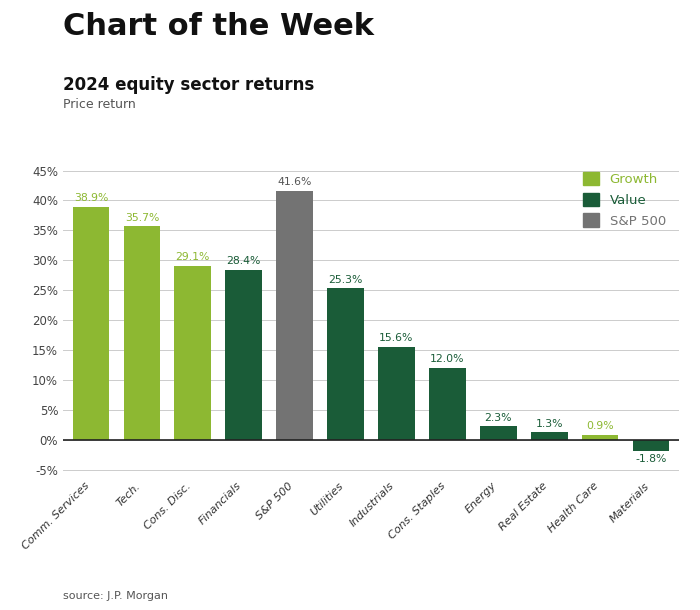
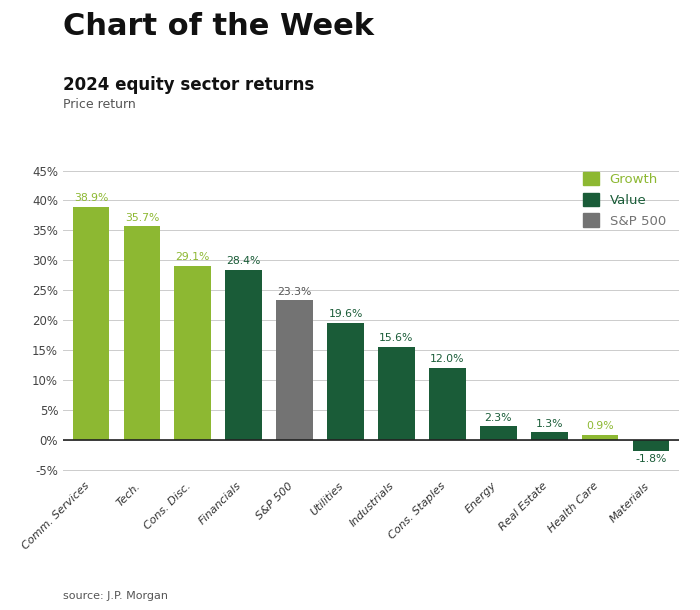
S&P 500: 41.6% -> 23.3%
Utilities: 25.3% -> 19.6%
